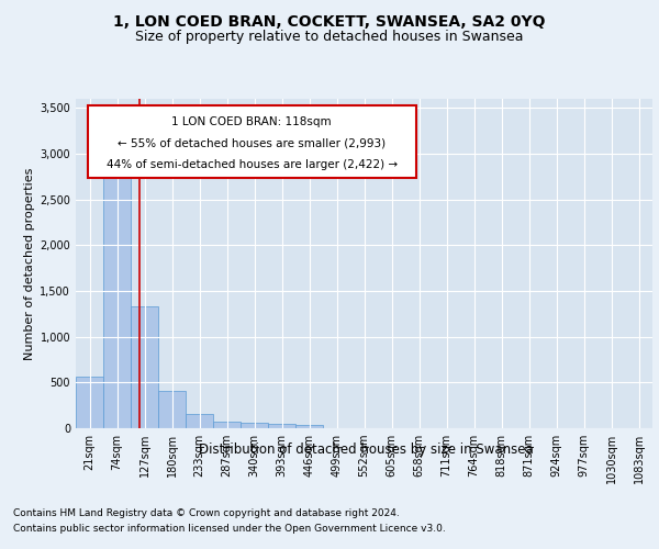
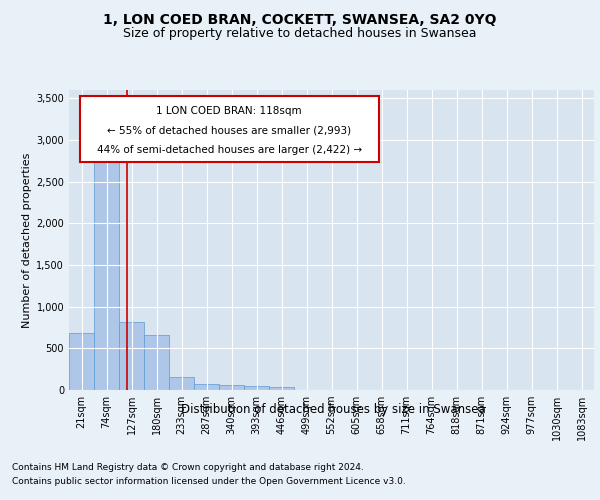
21sqm: 560 -> 680
127sqm: 1,330 -> 820
180sqm: 410 -> 660
